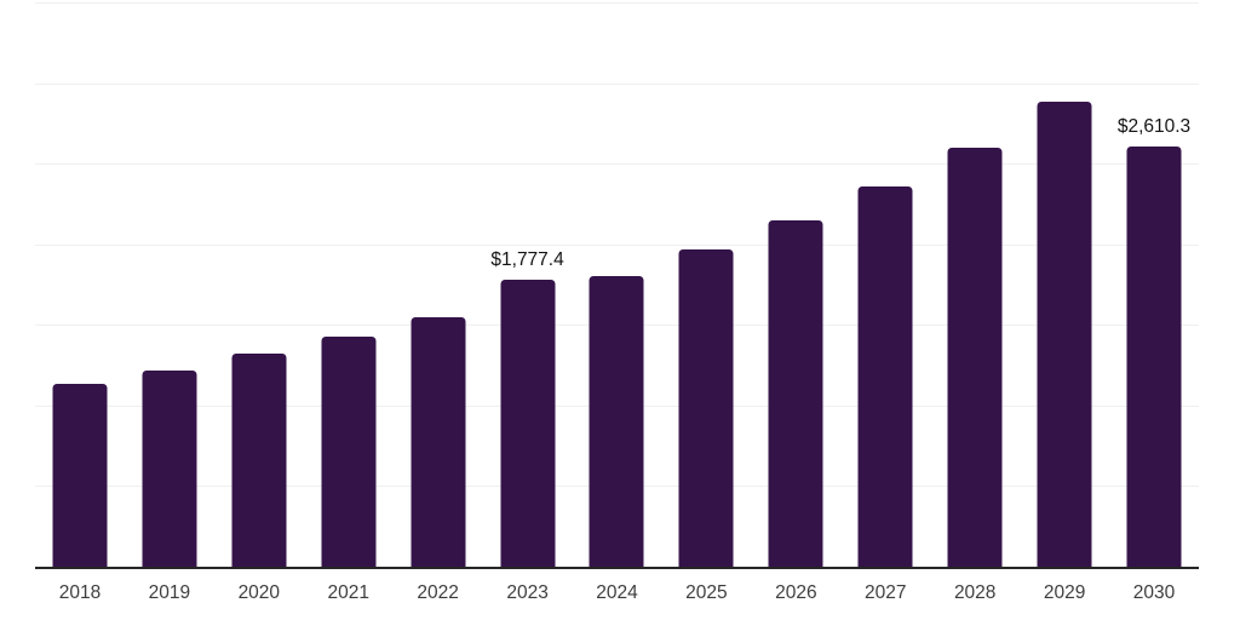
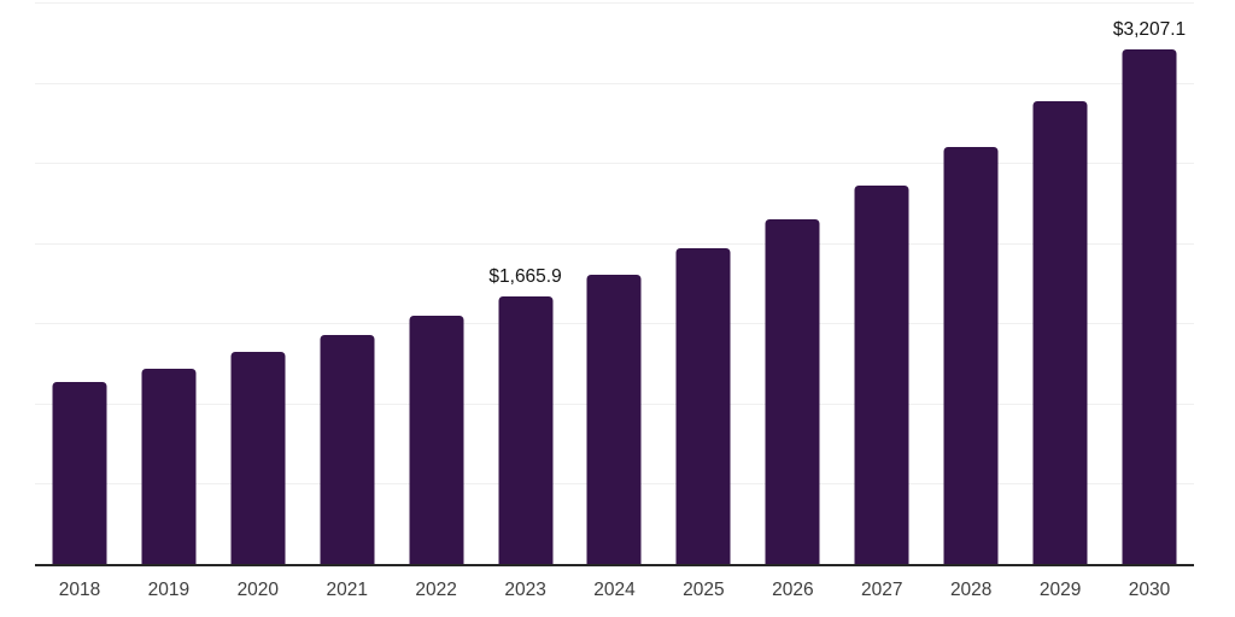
2023: $1,777.4 -> $1,665.9
2030: $2,610.3 -> $3,207.1
